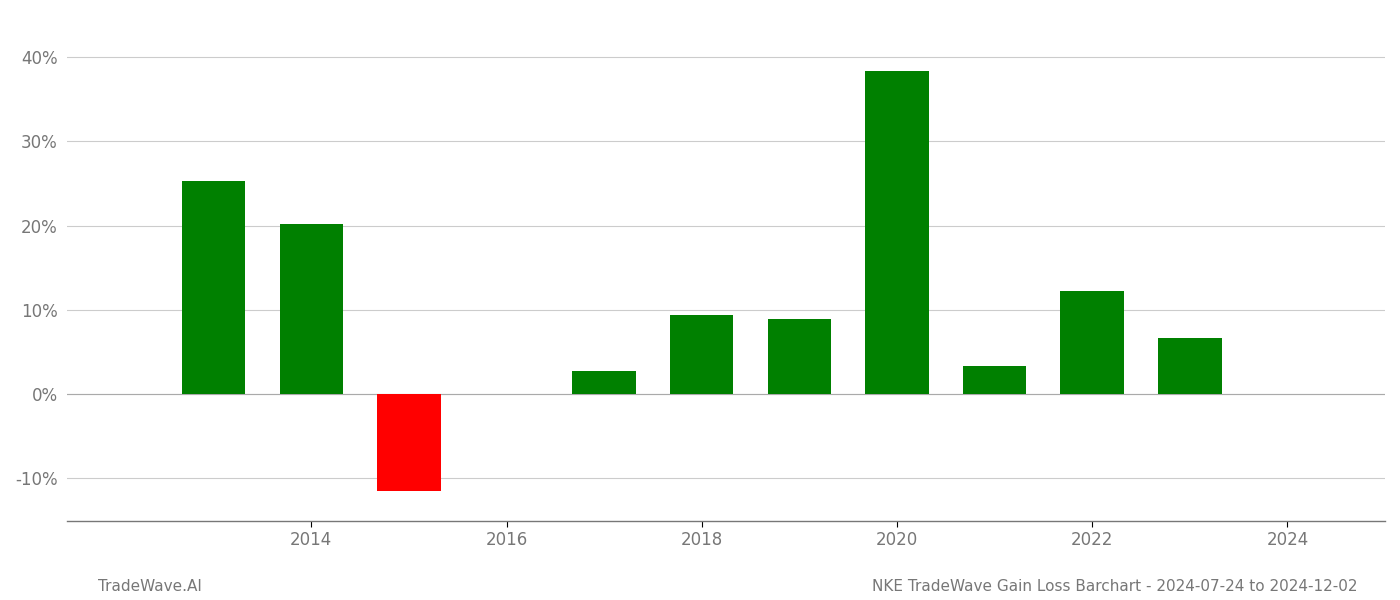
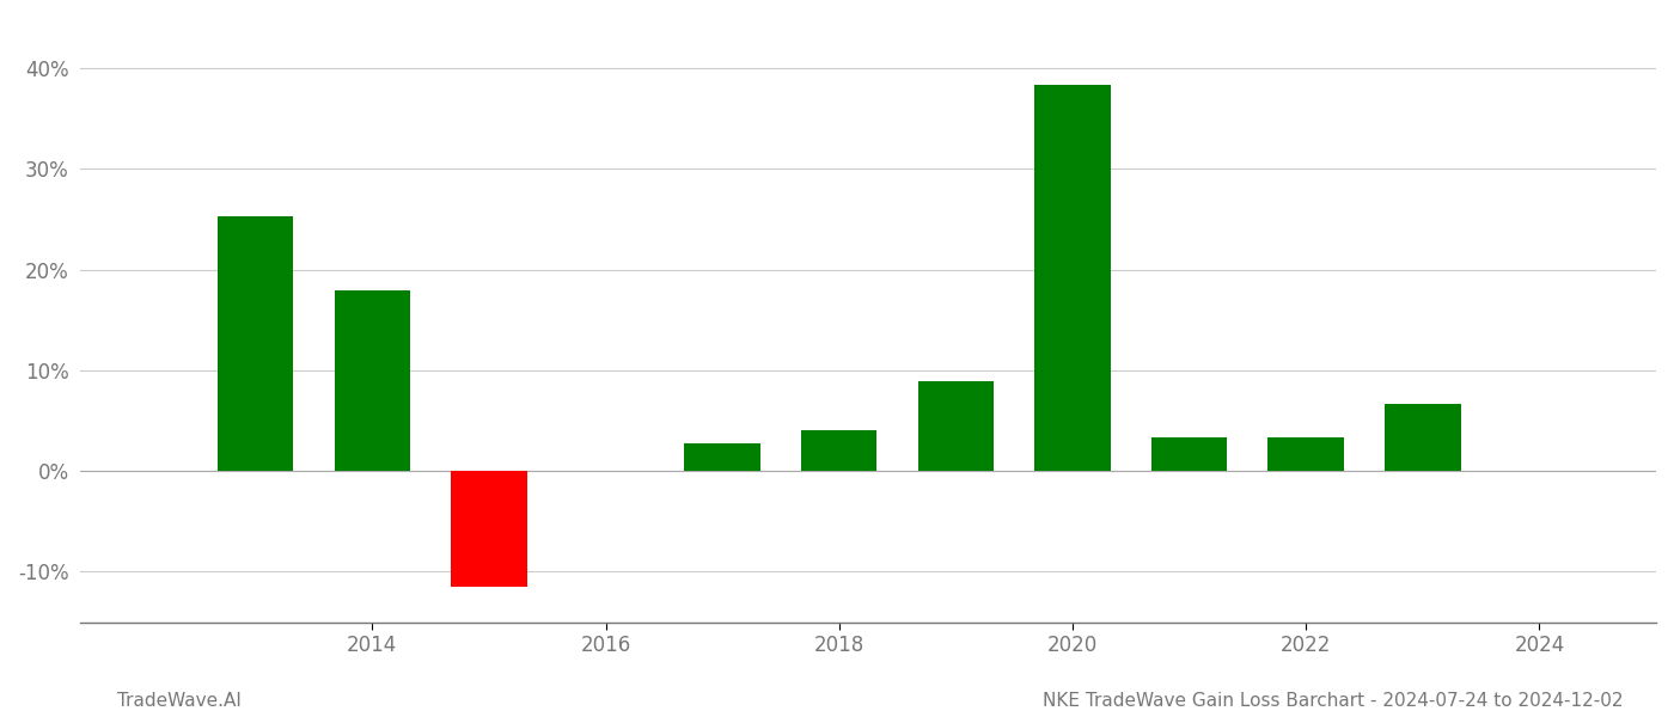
2014: 20.2% -> 18.0%
2018: 9.4% -> 4.0%
2022: 12.2% -> 3.4%
